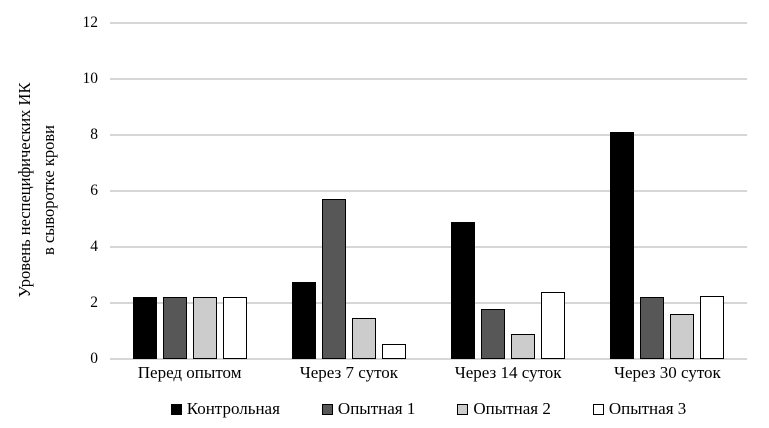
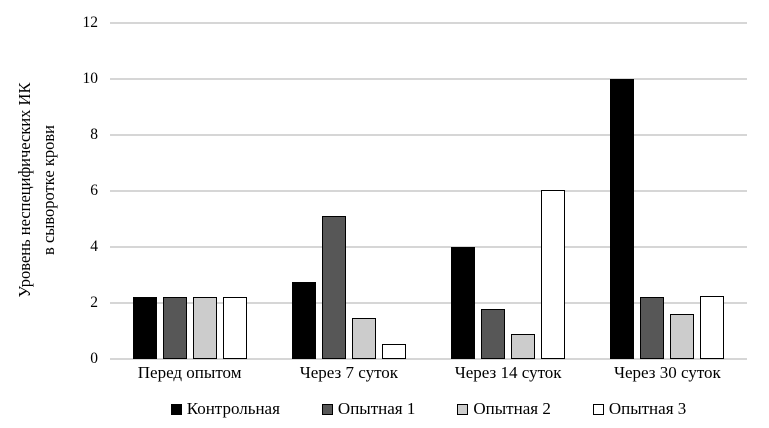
Опытная 1/Через 7 суток: 5.7 -> 5.1
Контрольная/Через 14 суток: 4.9 -> 4.0
Опытная 3/Через 14 суток: 2.4 -> 6.0
Контрольная/Через 30 суток: 8.1 -> 10.0
